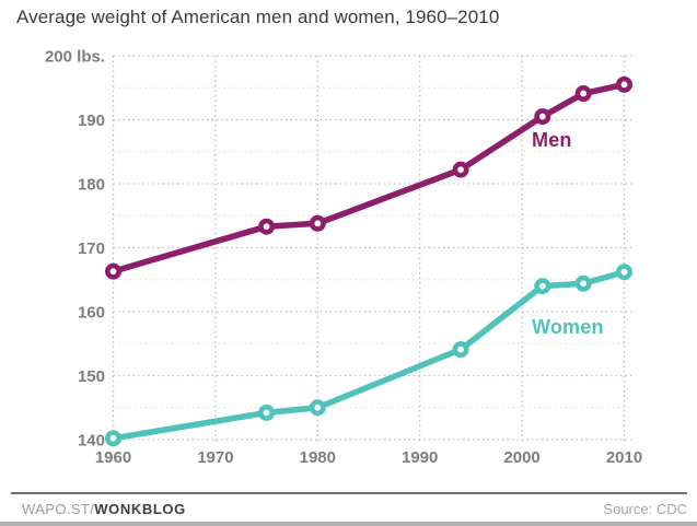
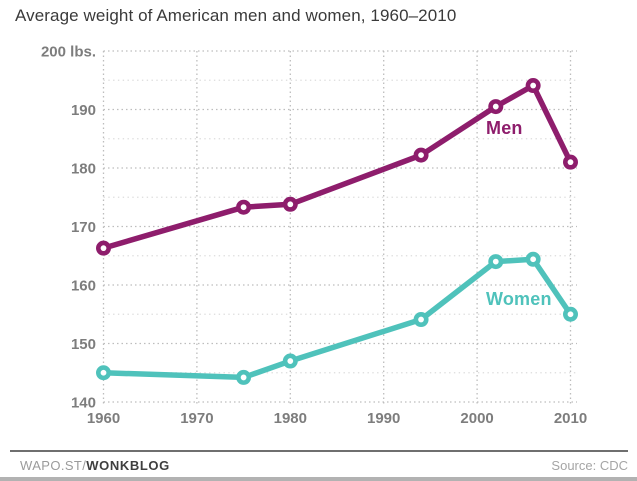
Women/1960: 140 -> 145
Women/1980: 145 -> 147
Men/2010: 196 -> 181
Women/2010: 166 -> 155
